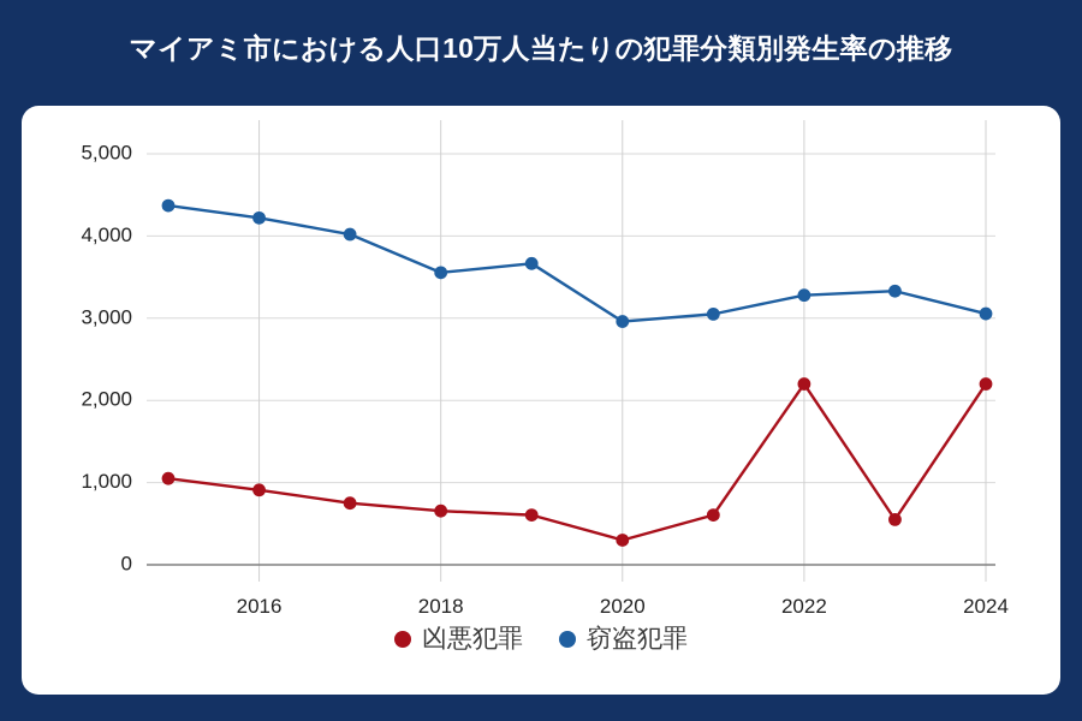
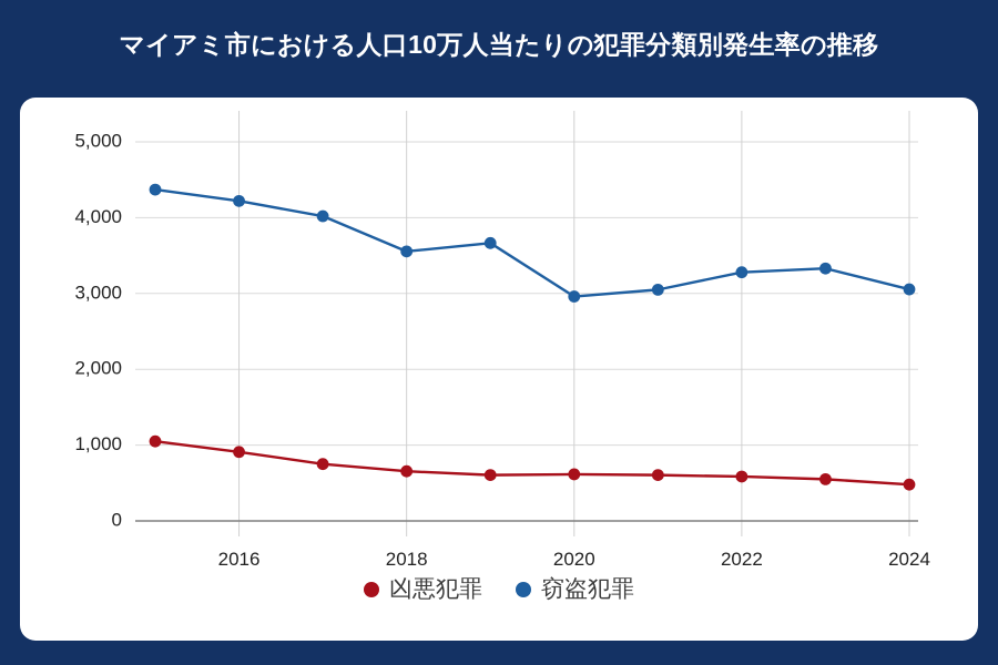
凶悪犯罪/2020: 300 -> 600
凶悪犯罪/2022: 2200 -> 600
凶悪犯罪/2024: 2200 -> 500
